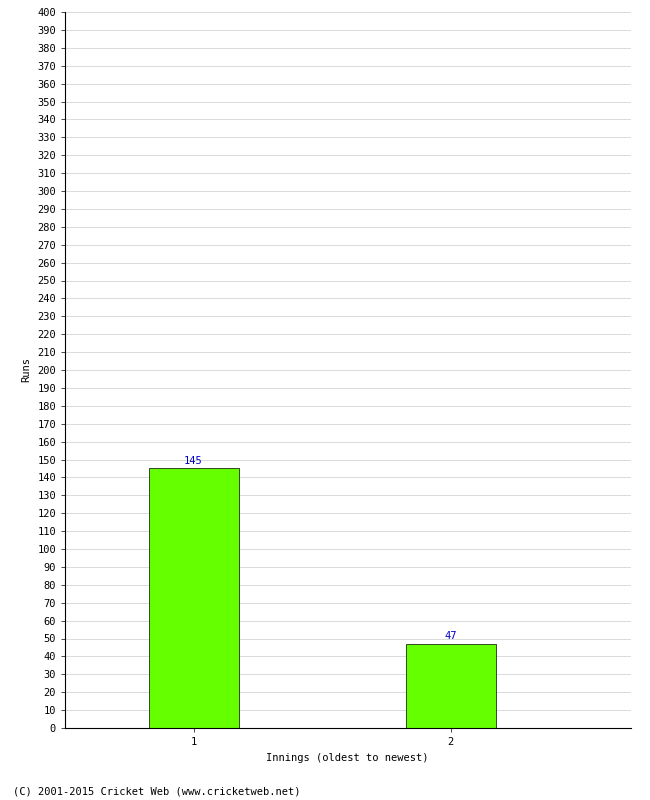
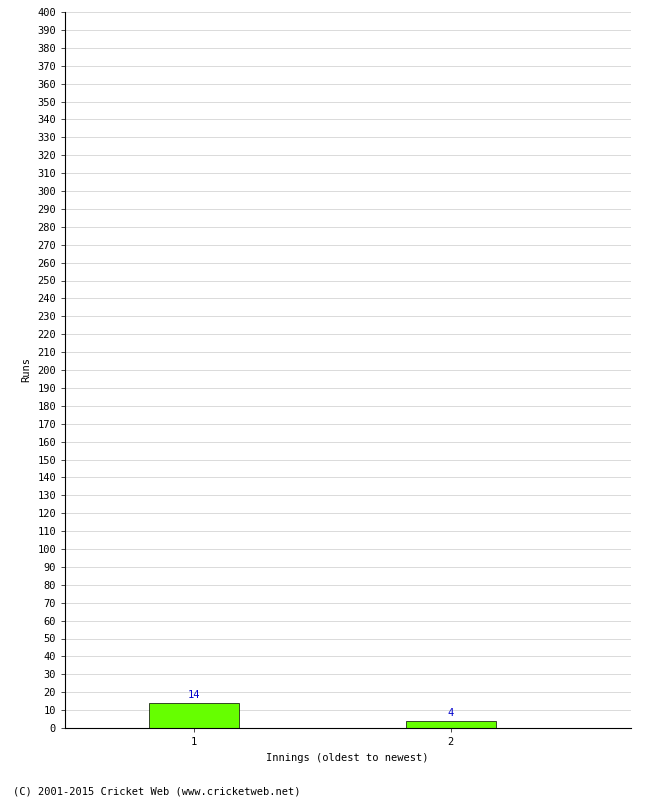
1: 145 -> 14
2: 47 -> 4
